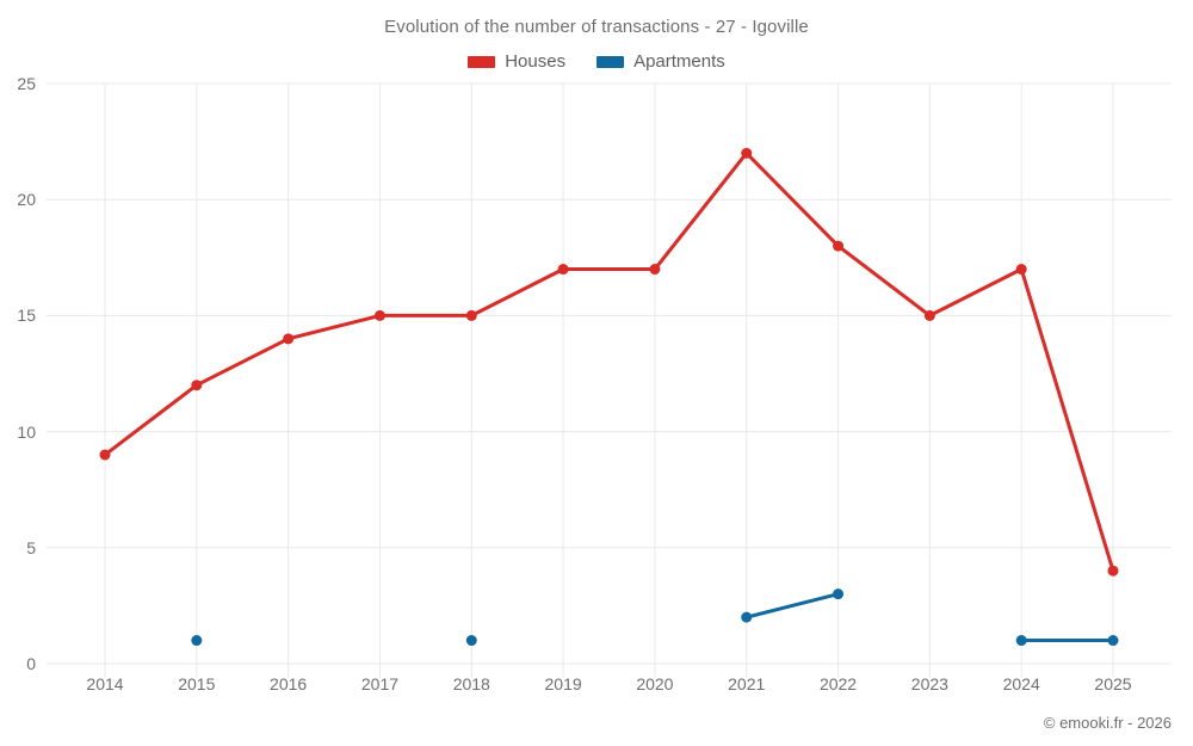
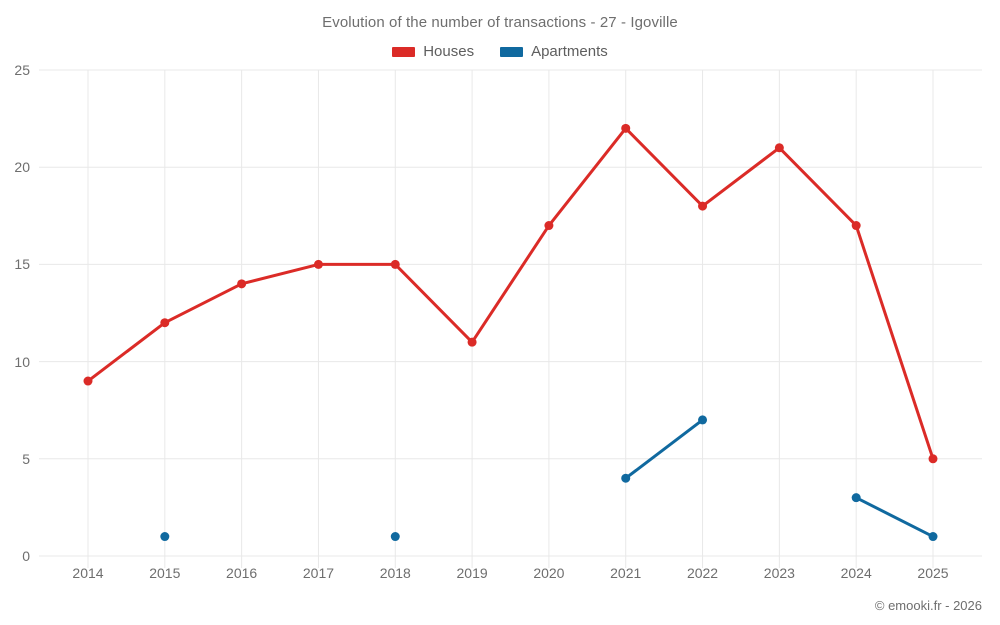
Houses/2019: 17 -> 11
Apartments/2021: 2 -> 4
Apartments/2022: 3 -> 7
Houses/2023: 15 -> 21
Apartments/2024: 1 -> 3
Houses/2025: 4 -> 5
